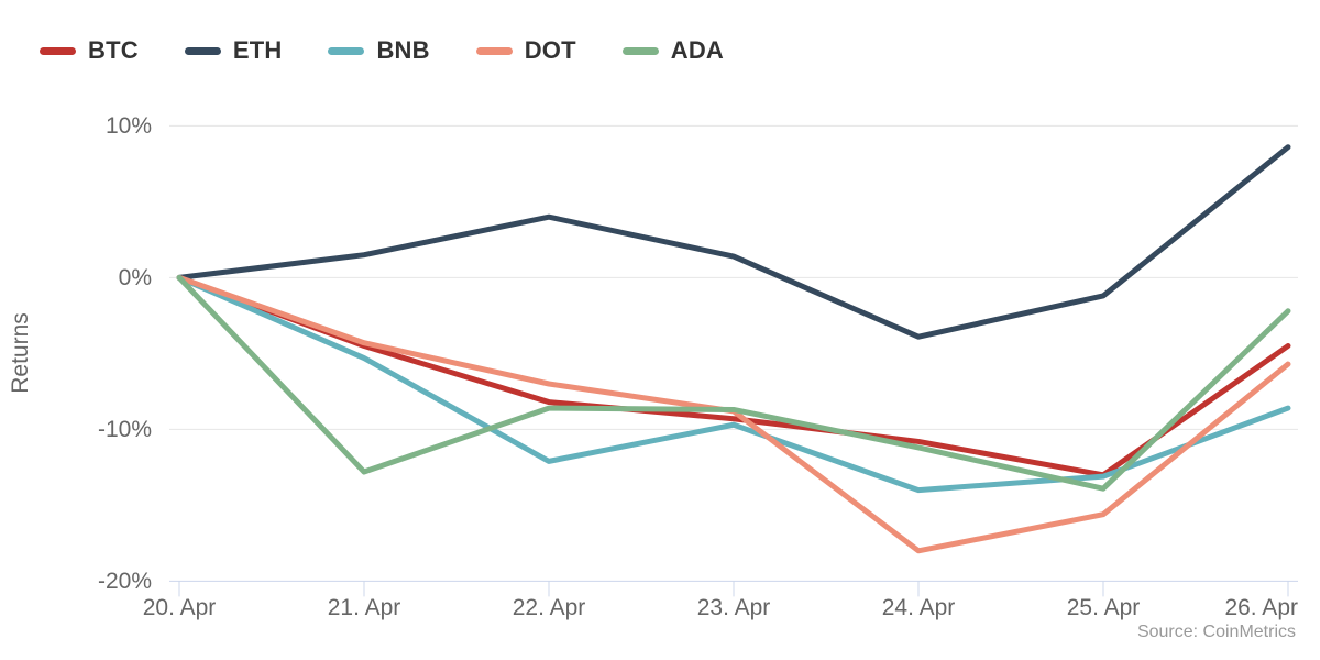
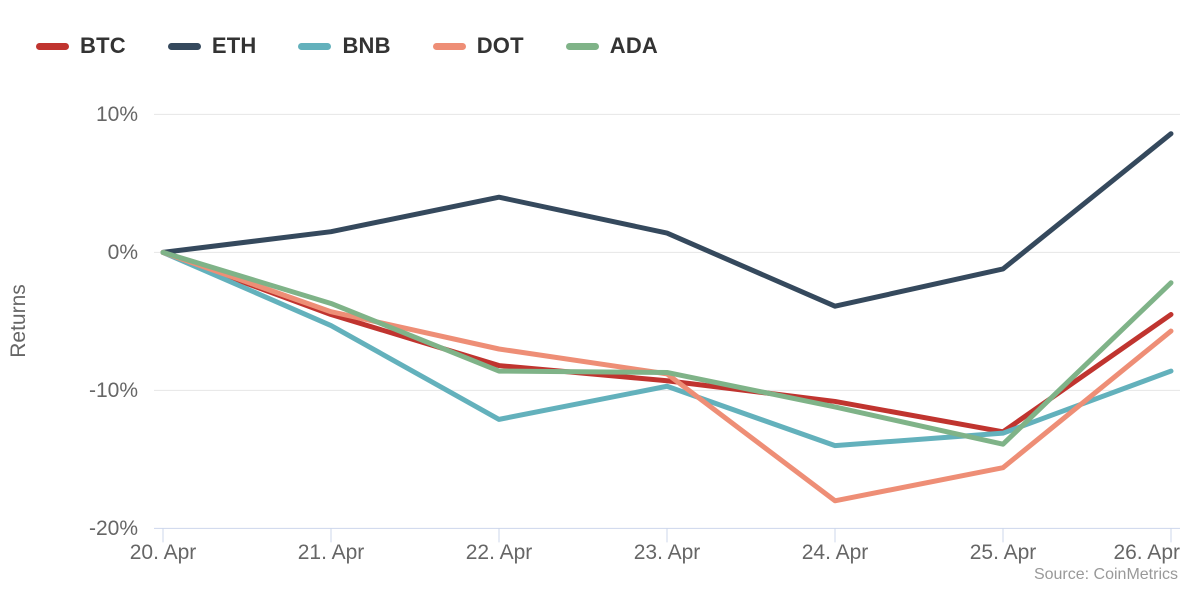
ADA/21. Apr: -12.8% -> -3.7%
